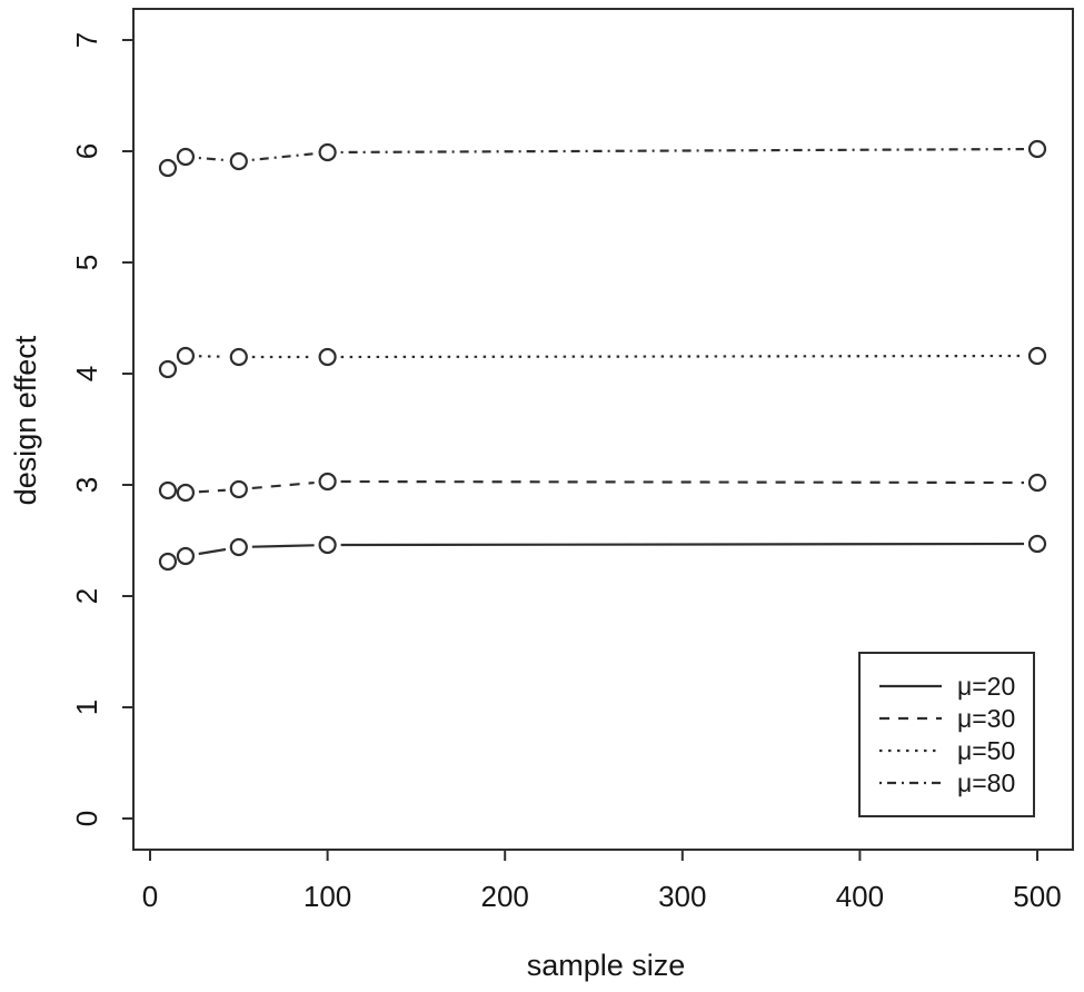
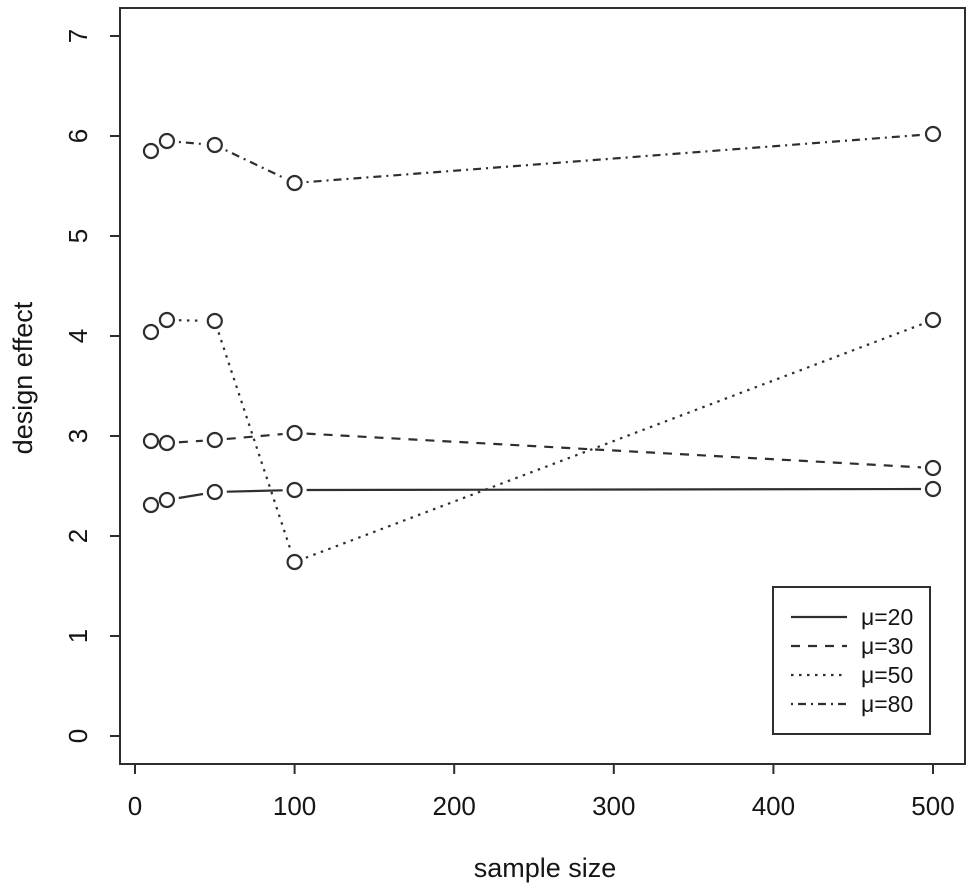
μ=50/100: 4.15 -> 1.74
μ=80/100: 5.99 -> 5.53
μ=30/500: 3.02 -> 2.68
